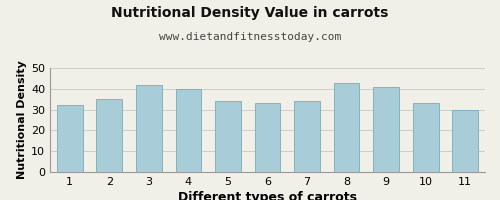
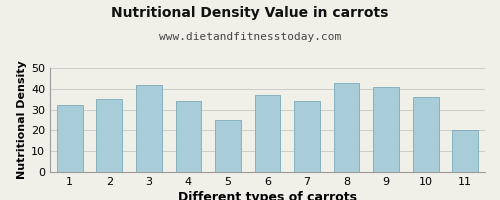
4: 40 -> 34
5: 34 -> 25
6: 33 -> 37
10: 33 -> 36
11: 30 -> 20
